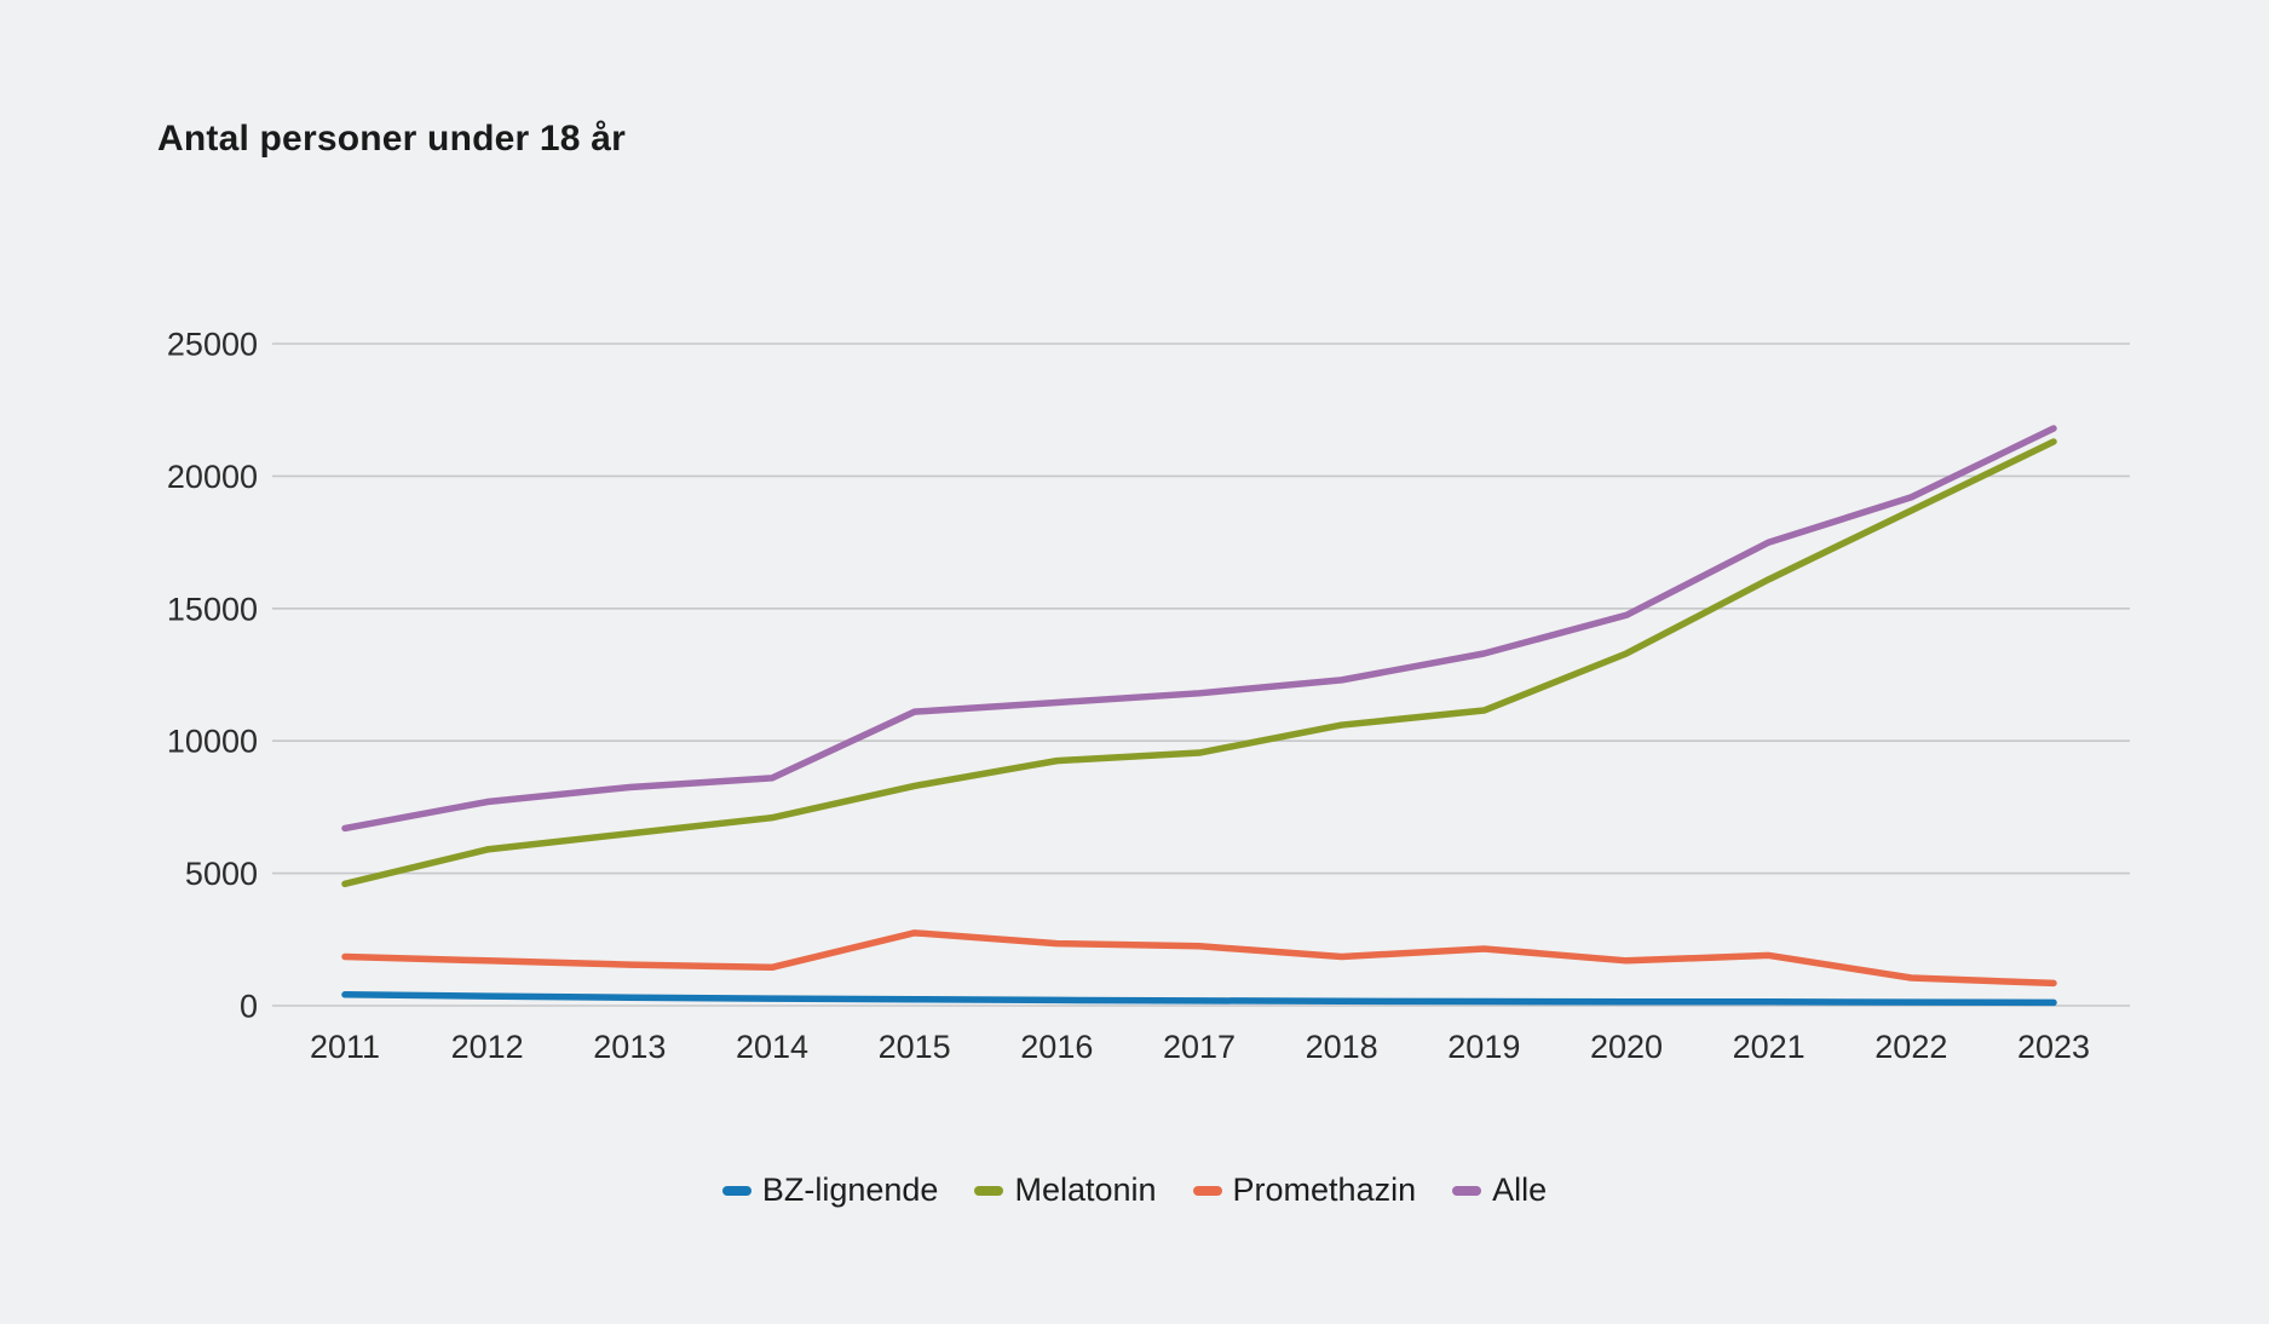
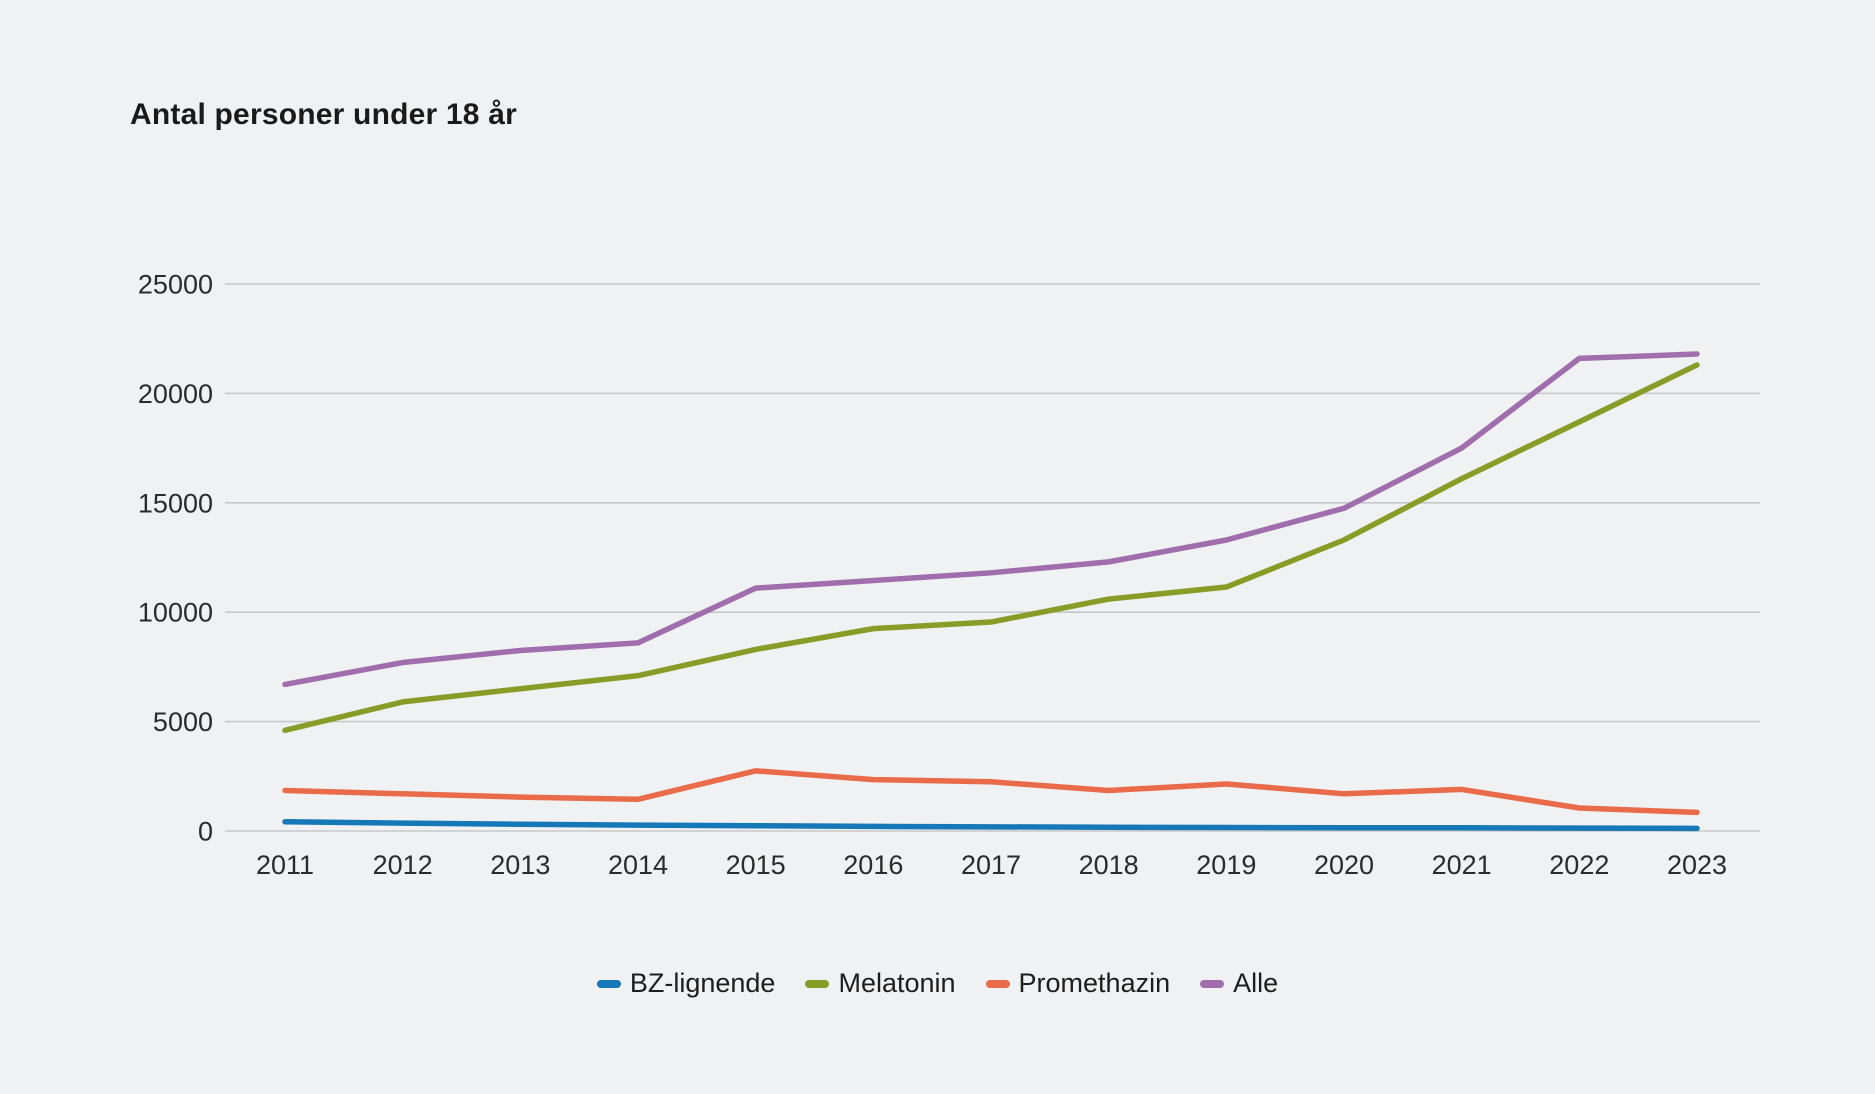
Alle/2022: 19200 -> 21600
